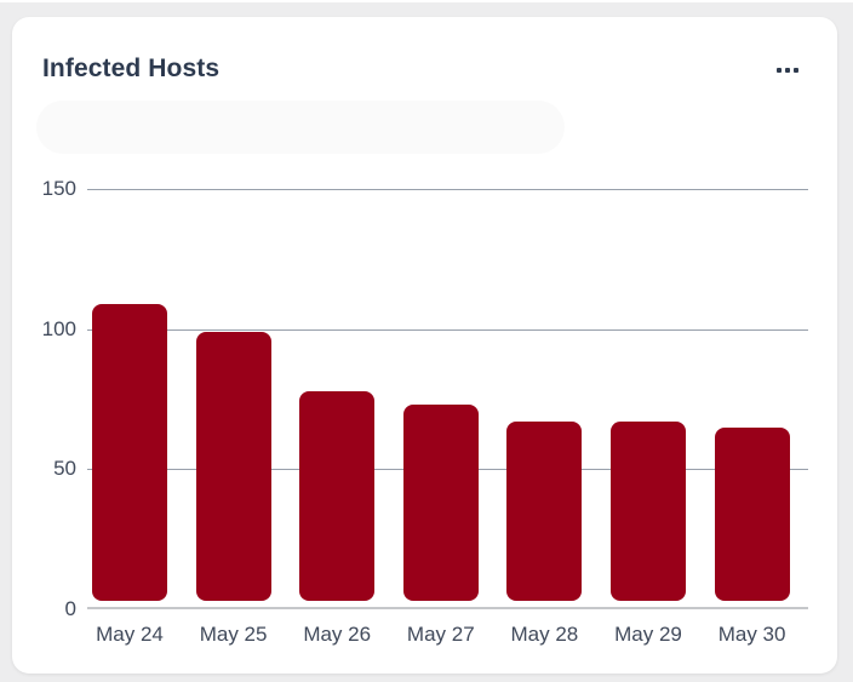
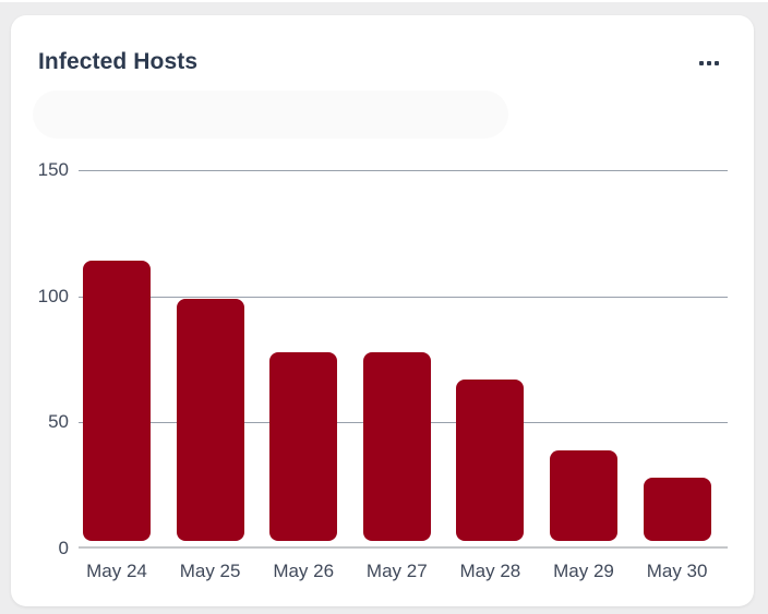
May 24: 109 -> 114
May 27: 73 -> 78
May 29: 67 -> 39
May 30: 65 -> 28
